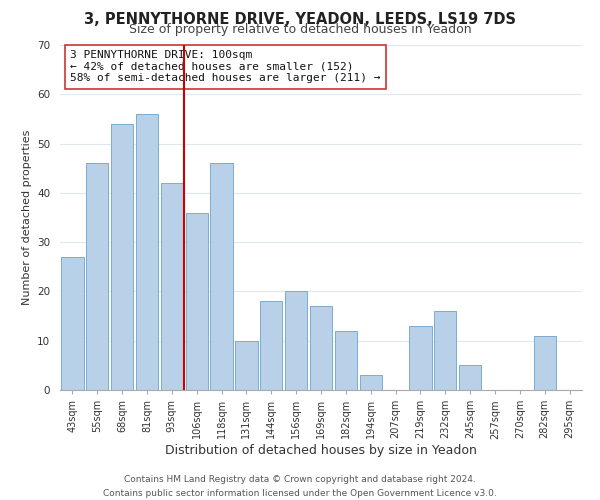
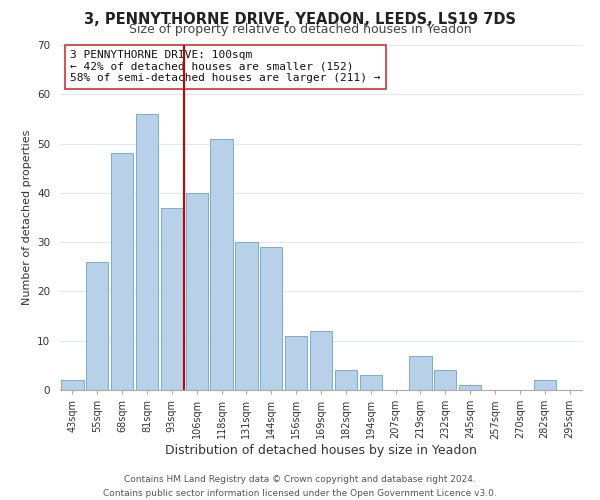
43sqm: 27 -> 2
55sqm: 46 -> 26
68sqm: 54 -> 48
93sqm: 42 -> 37
106sqm: 36 -> 40
118sqm: 46 -> 51
131sqm: 10 -> 30
144sqm: 18 -> 29
156sqm: 20 -> 11
169sqm: 17 -> 12
182sqm: 12 -> 4
219sqm: 13 -> 7
232sqm: 16 -> 4
245sqm: 5 -> 1
282sqm: 11 -> 2
